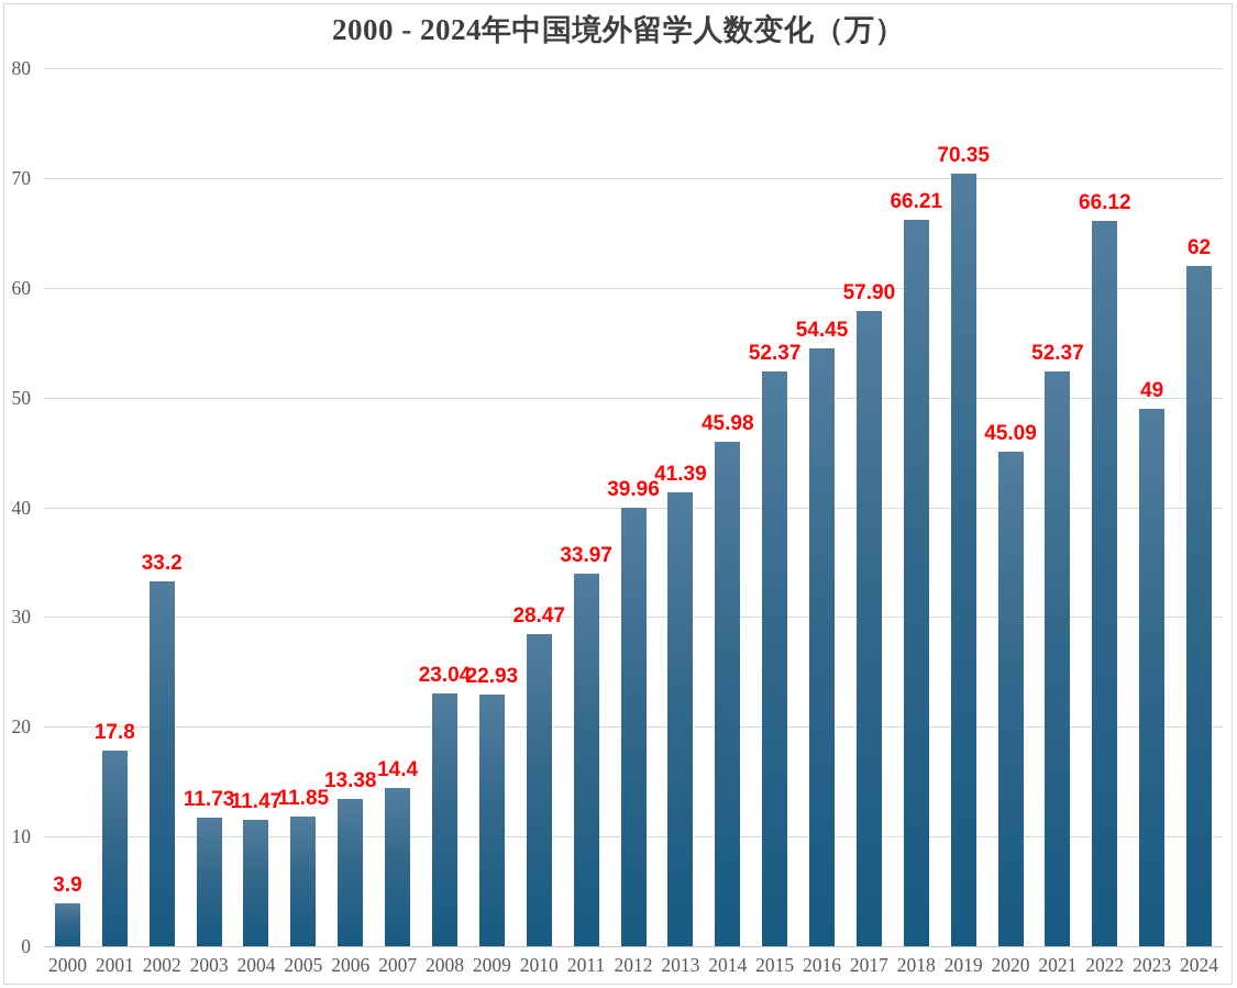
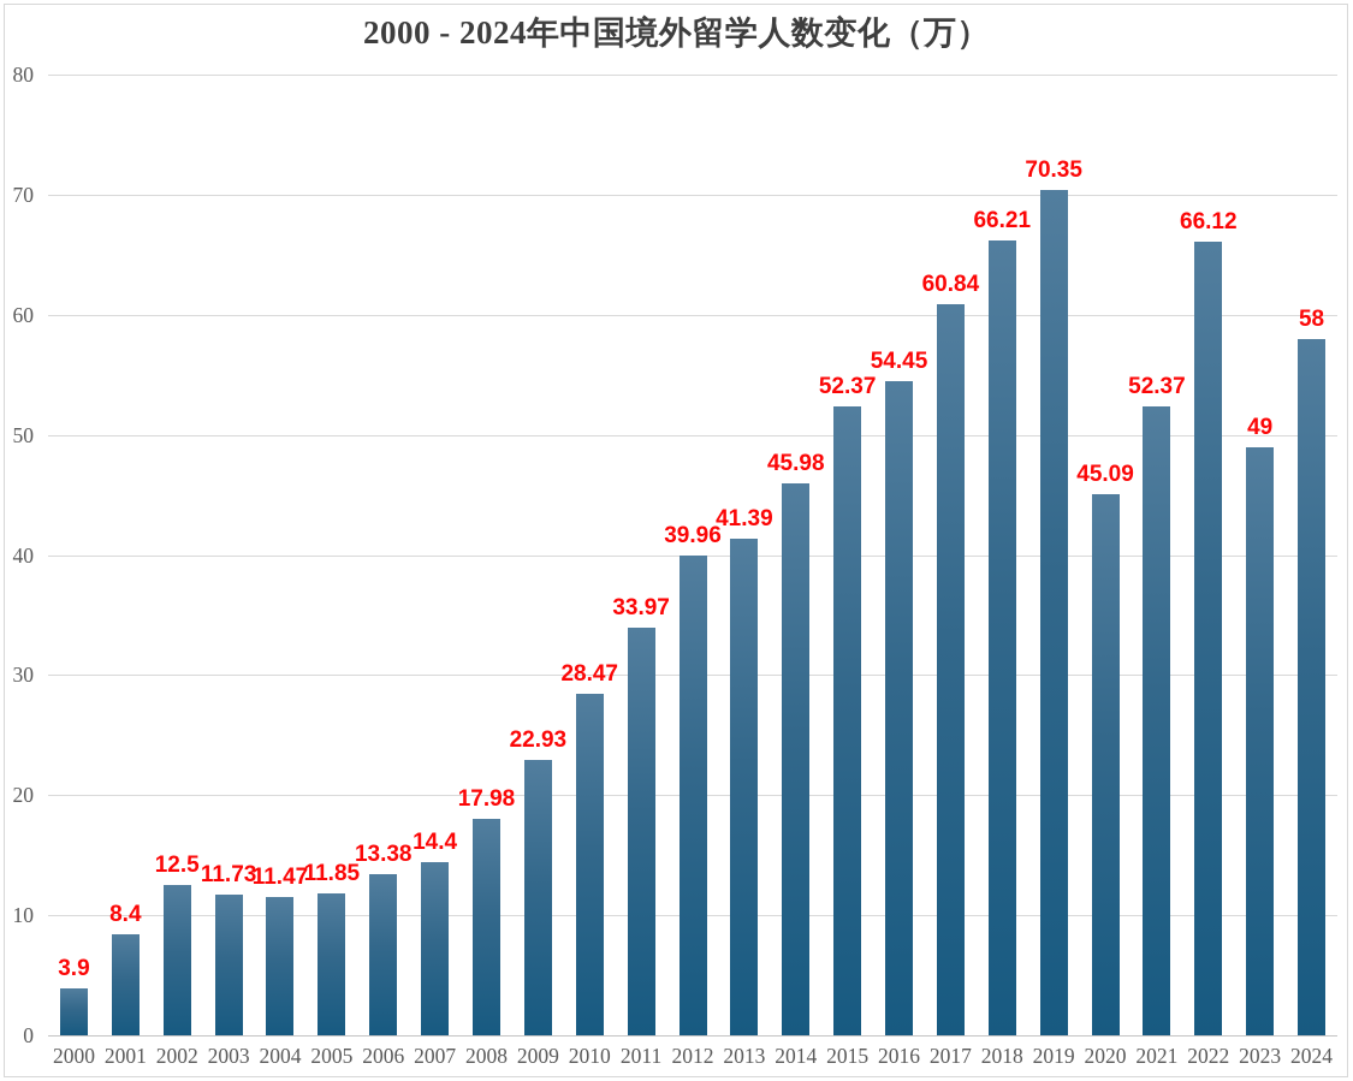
2001: 17.8 -> 8.4
2002: 33.2 -> 12.5
2008: 23.04 -> 17.98
2017: 57.90 -> 60.84
2024: 62 -> 58
